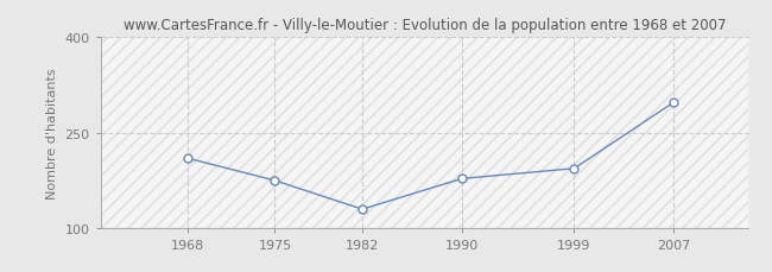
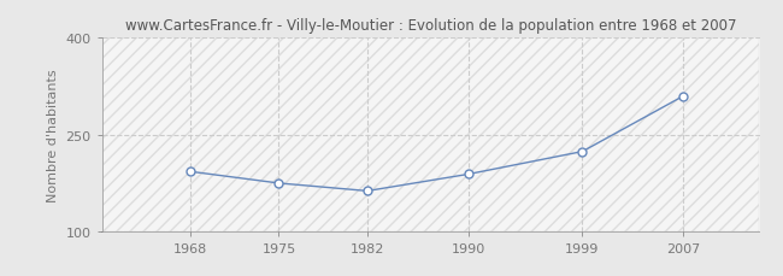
1968: 210 -> 193
1982: 130 -> 163
1990: 178 -> 189
1999: 194 -> 224
2007: 298 -> 310
